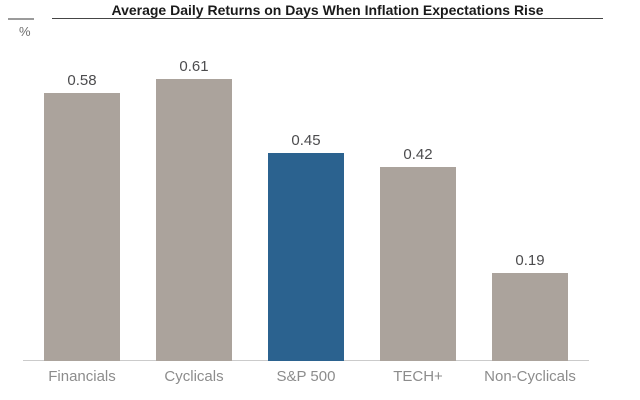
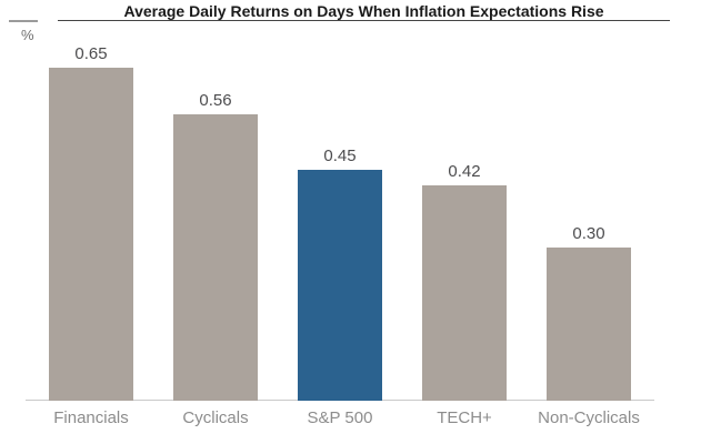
Financials: 0.58 -> 0.65
Cyclicals: 0.61 -> 0.56
Non-Cyclicals: 0.19 -> 0.30
